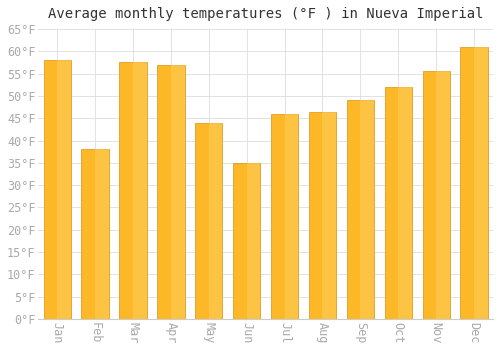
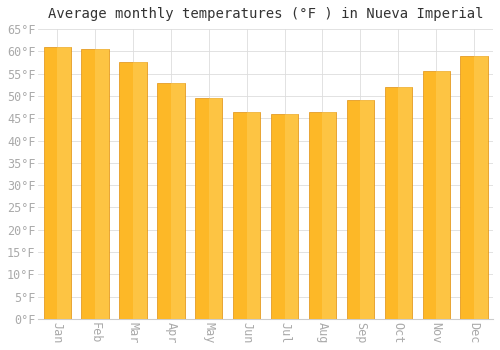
Jan: 58.0°F -> 61.0°F
Feb: 38.0°F -> 60.5°F
Apr: 57.0°F -> 53.0°F
May: 44.0°F -> 49.5°F
Jun: 35.0°F -> 46.5°F
Dec: 61.0°F -> 59.0°F
